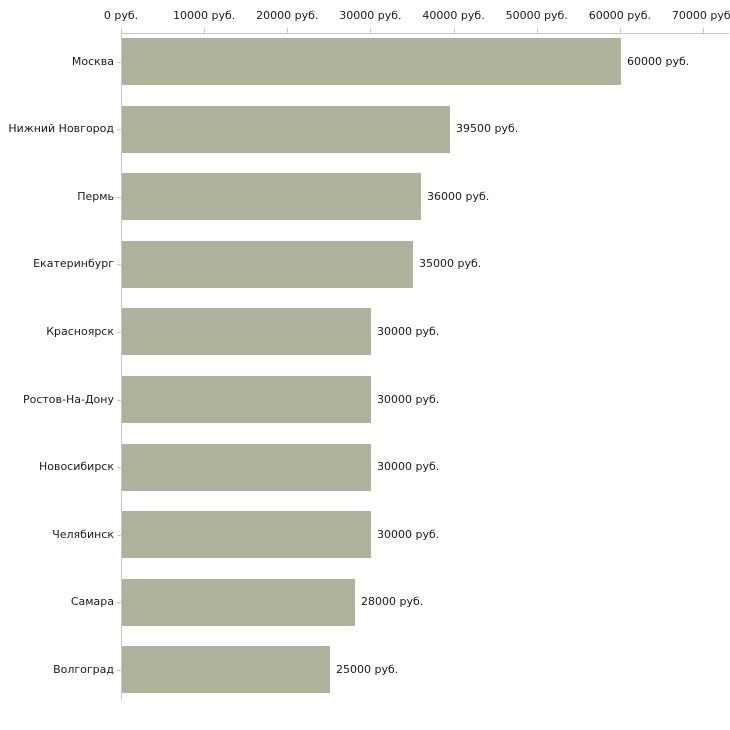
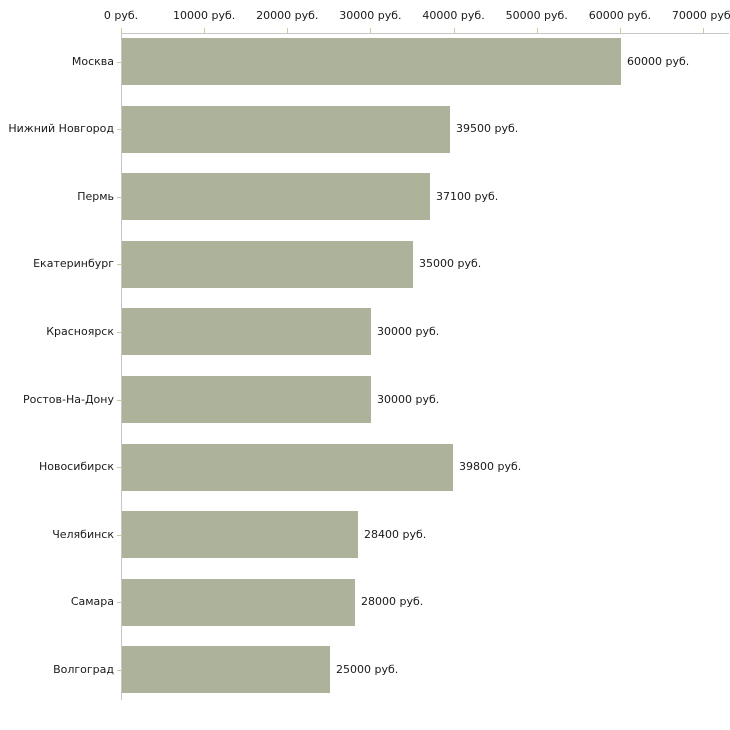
Пермь: 36000 -> 37100
Новосибирск: 30000 -> 39800
Челябинск: 30000 -> 28400
